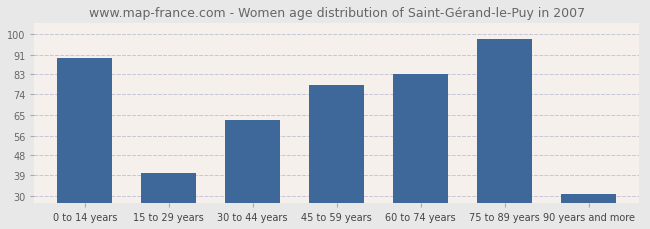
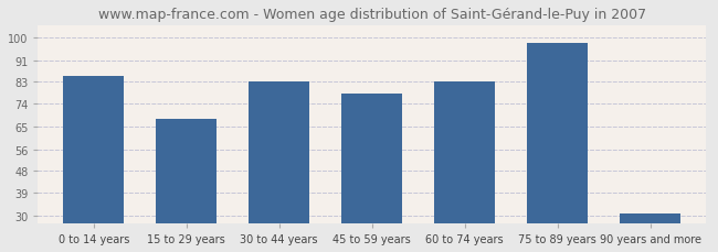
0 to 14 years: 90 -> 85
15 to 29 years: 40 -> 68
30 to 44 years: 63 -> 83
